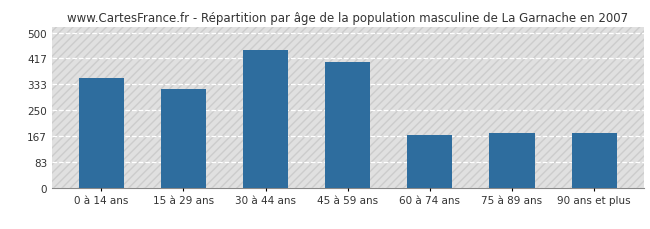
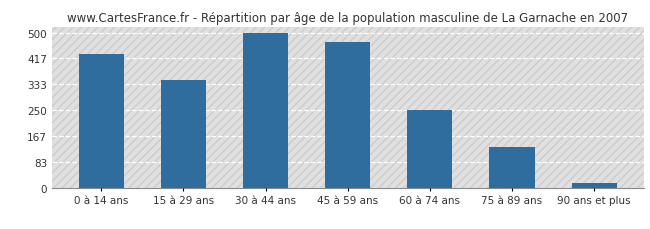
0 à 14 ans: 355 -> 430
15 à 29 ans: 320 -> 347
30 à 44 ans: 445 -> 500
45 à 59 ans: 405 -> 470
60 à 74 ans: 170 -> 250
75 à 89 ans: 175 -> 130
90 ans et plus: 175 -> 15
